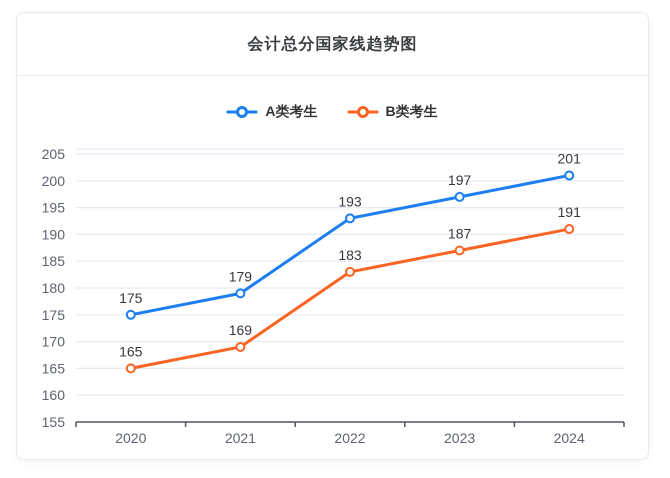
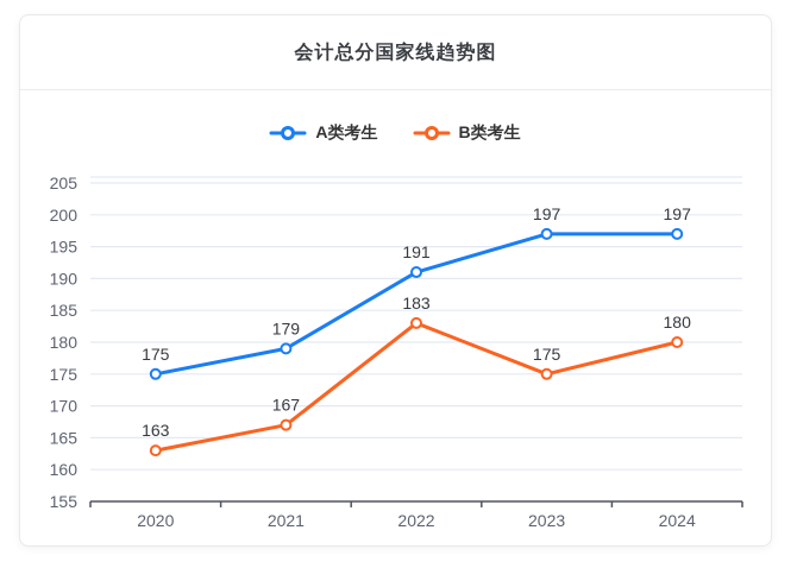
B类考生/2020: 165 -> 163
B类考生/2021: 169 -> 167
A类考生/2022: 193 -> 191
B类考生/2023: 187 -> 175
A类考生/2024: 201 -> 197
B类考生/2024: 191 -> 180
